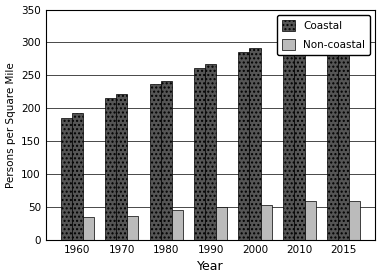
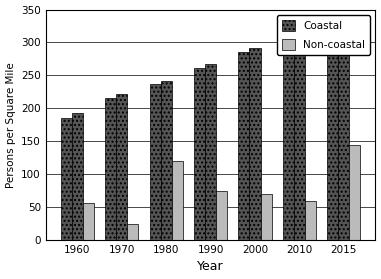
Non-coastal/1960: 35 -> 56
Non-coastal/1970: 37 -> 24
Non-coastal/1980: 45 -> 120
Non-coastal/1990: 50 -> 74
Non-coastal/2000: 53 -> 70
Non-coastal/2015: 60 -> 144
